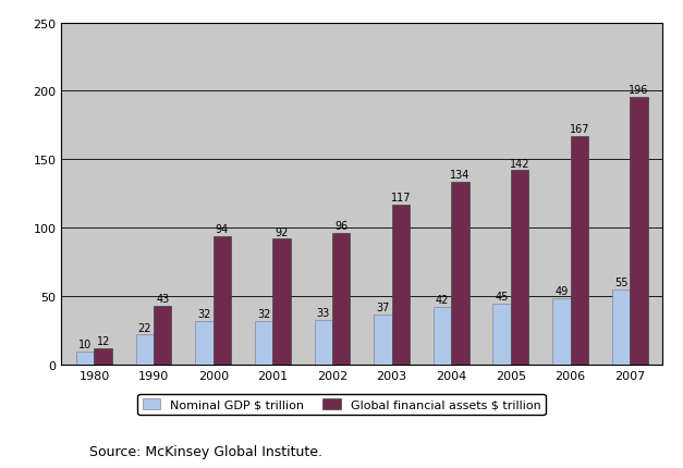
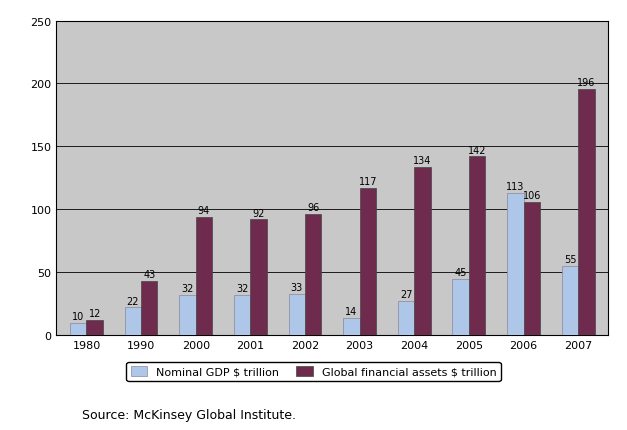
Nominal GDP $ trillion/2003: 37 -> 14
Nominal GDP $ trillion/2004: 42 -> 27
Nominal GDP $ trillion/2006: 49 -> 113
Global financial assets $ trillion/2006: 167 -> 106
